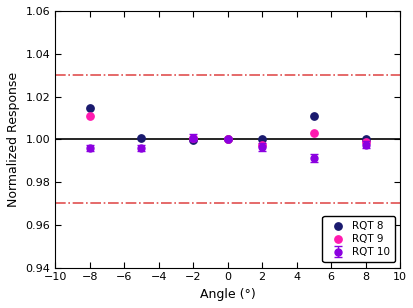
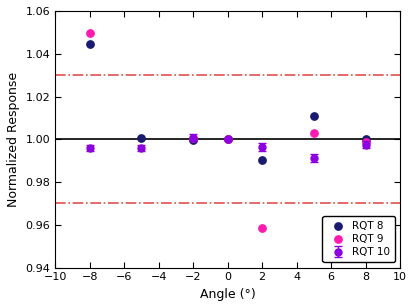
RQT 8/−8: 1.0145 -> 1.0445
RQT 9/−8: 1.0108 -> 1.0495
RQT 8/2: 1.0002 -> 0.9905
RQT 9/2: 0.9975 -> 0.9585
